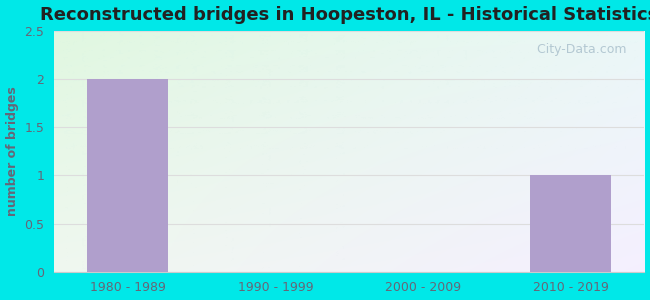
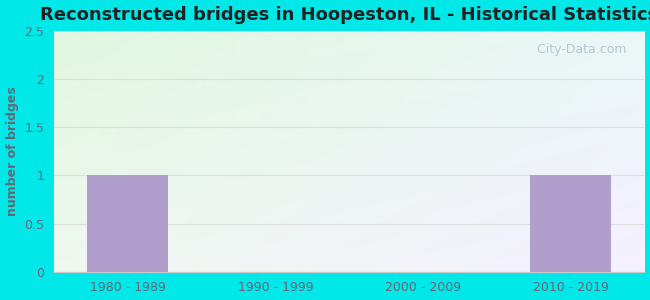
1980 - 1989: 2 -> 1
